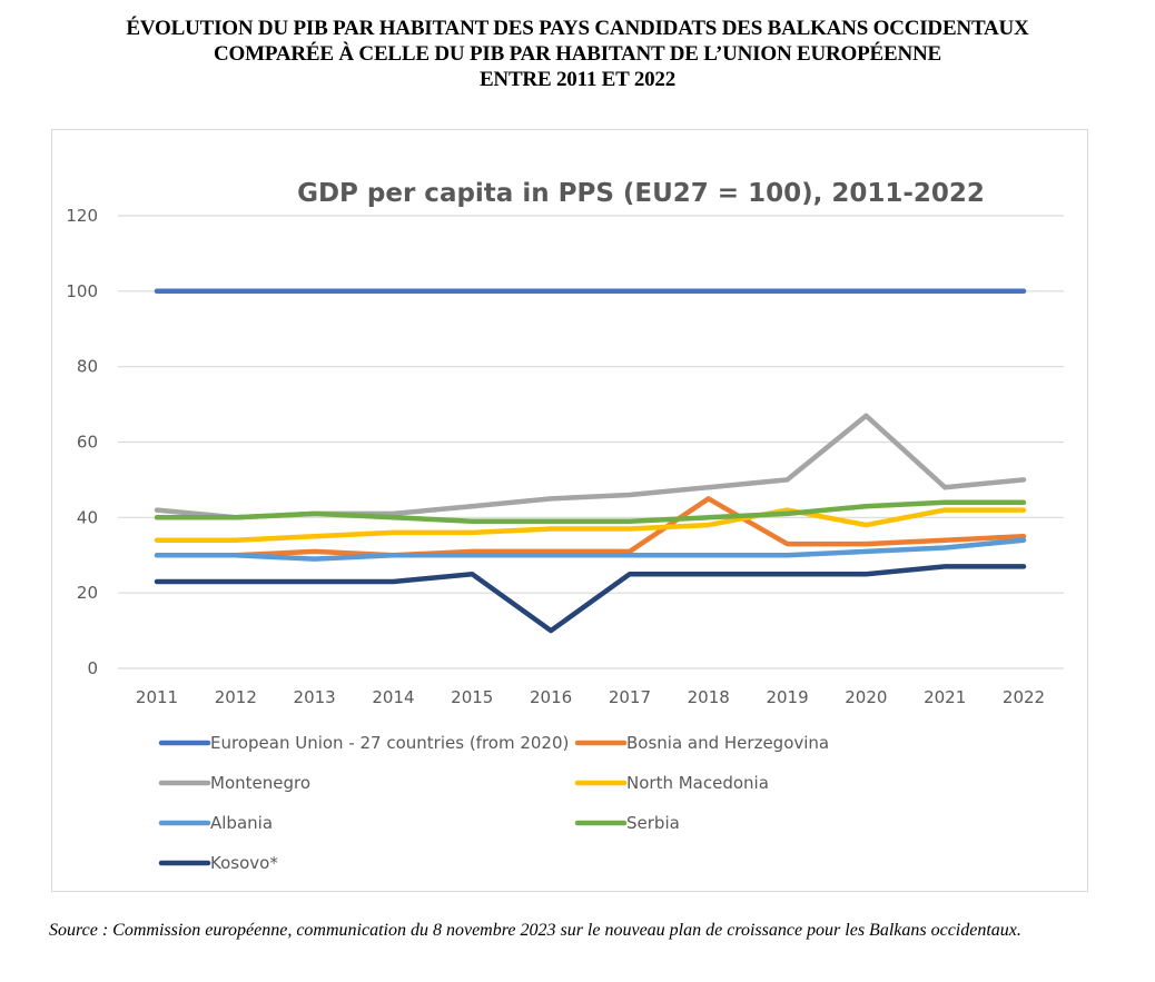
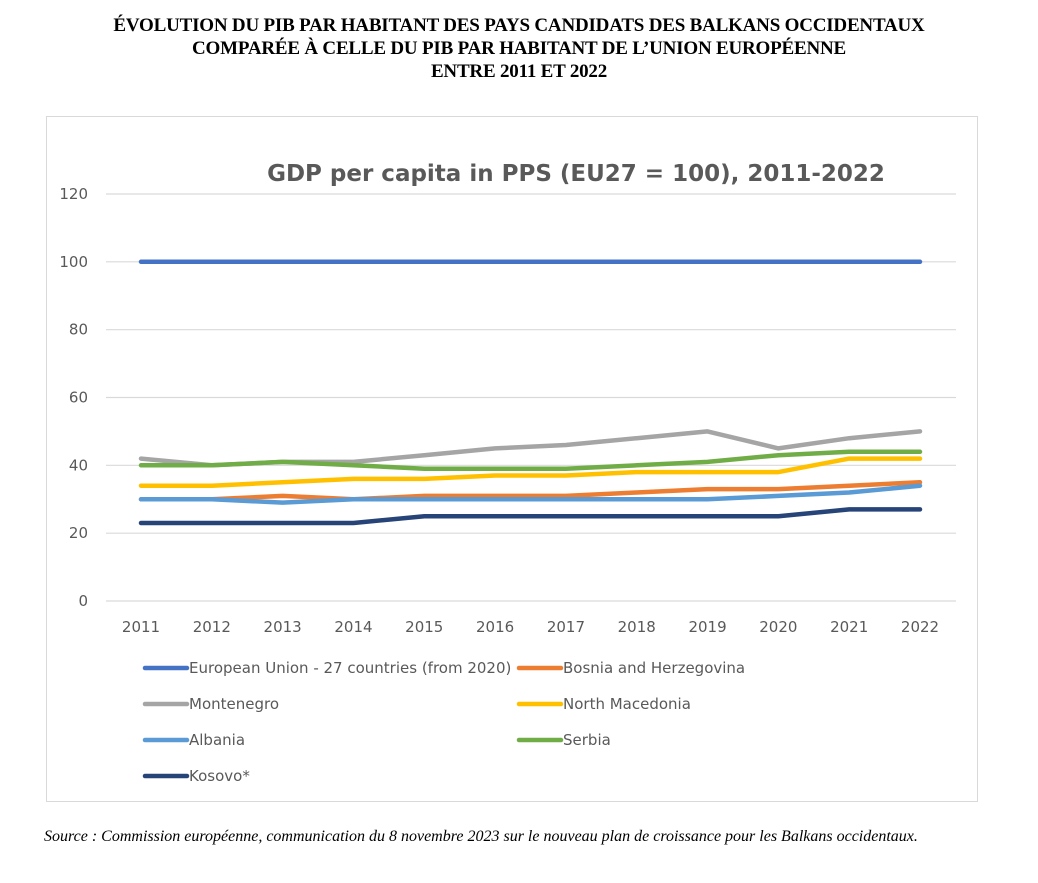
Kosovo*/2016: 10 -> 25
Bosnia and Herzegovina/2018: 45 -> 32
North Macedonia/2019: 42 -> 38
Montenegro/2020: 67 -> 45
